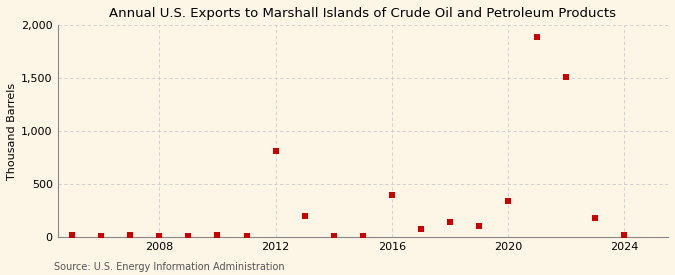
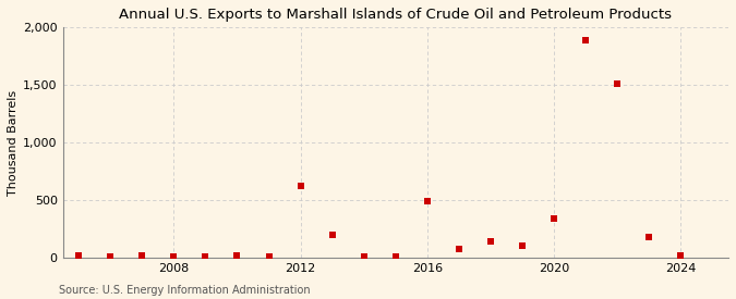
2012: 810 -> 620
2016: 390 -> 490
